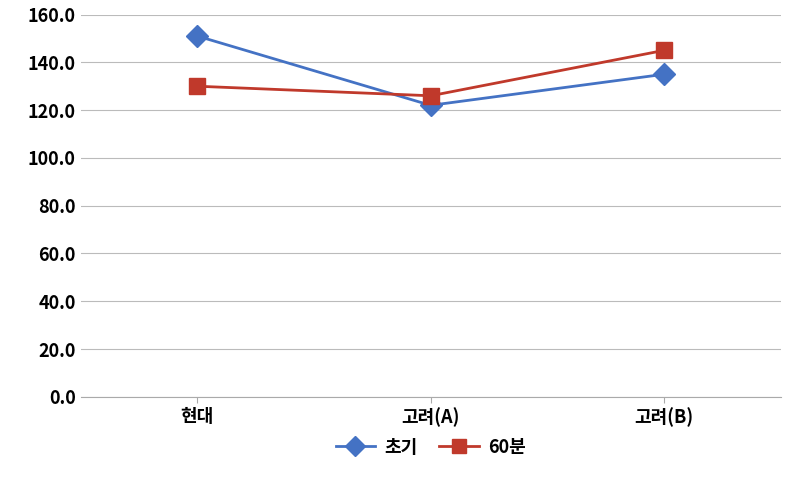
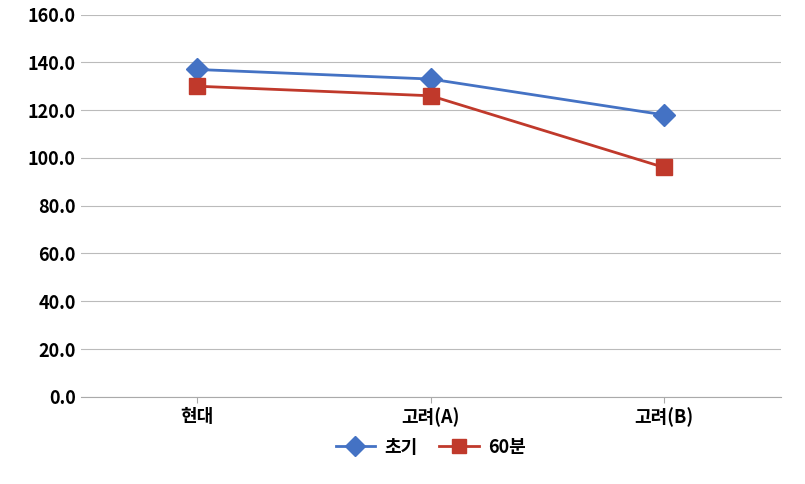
초기/현대: 151 -> 137
초기/고려(A): 122 -> 133
초기/고려(B): 135 -> 118
60분/고려(B): 145 -> 96
